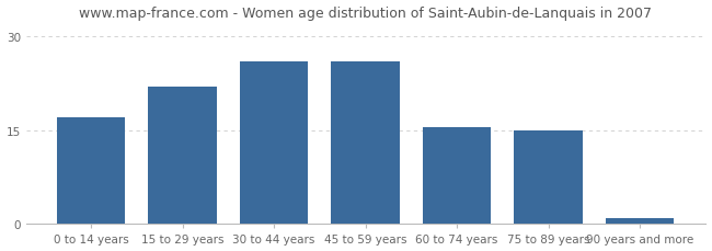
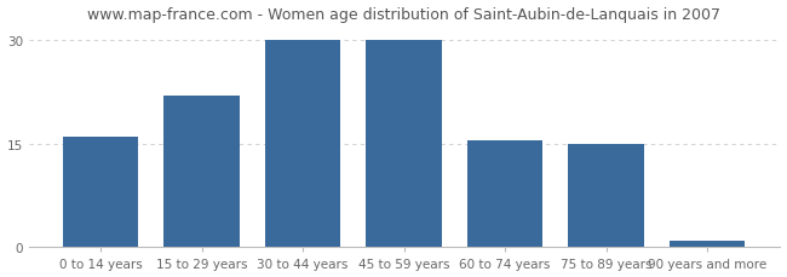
0 to 14 years: 17.0 -> 16.0
30 to 44 years: 26.0 -> 30.0
45 to 59 years: 26.0 -> 30.0
